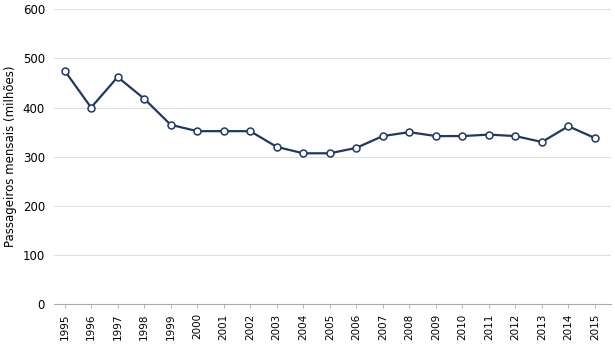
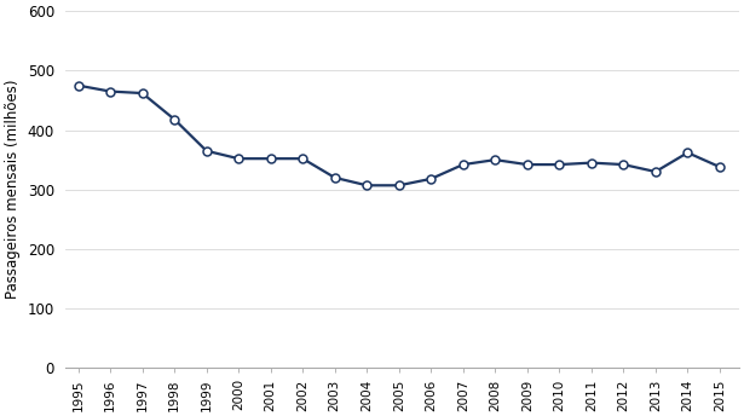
1996: 400 -> 465
